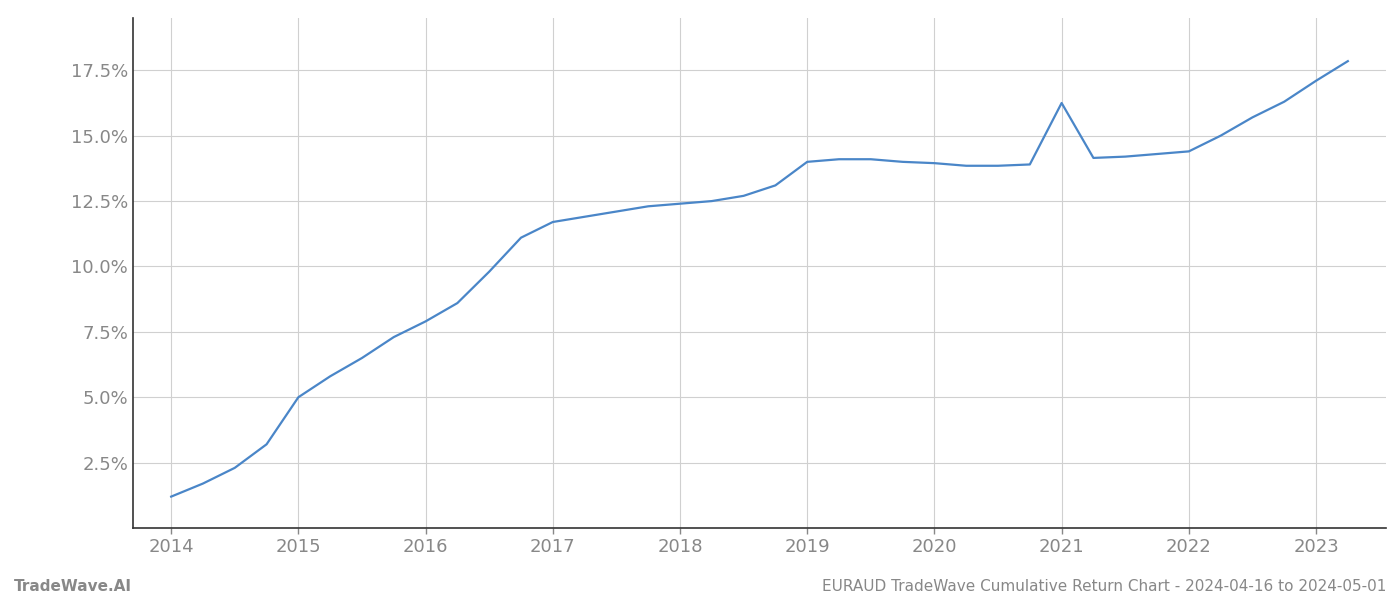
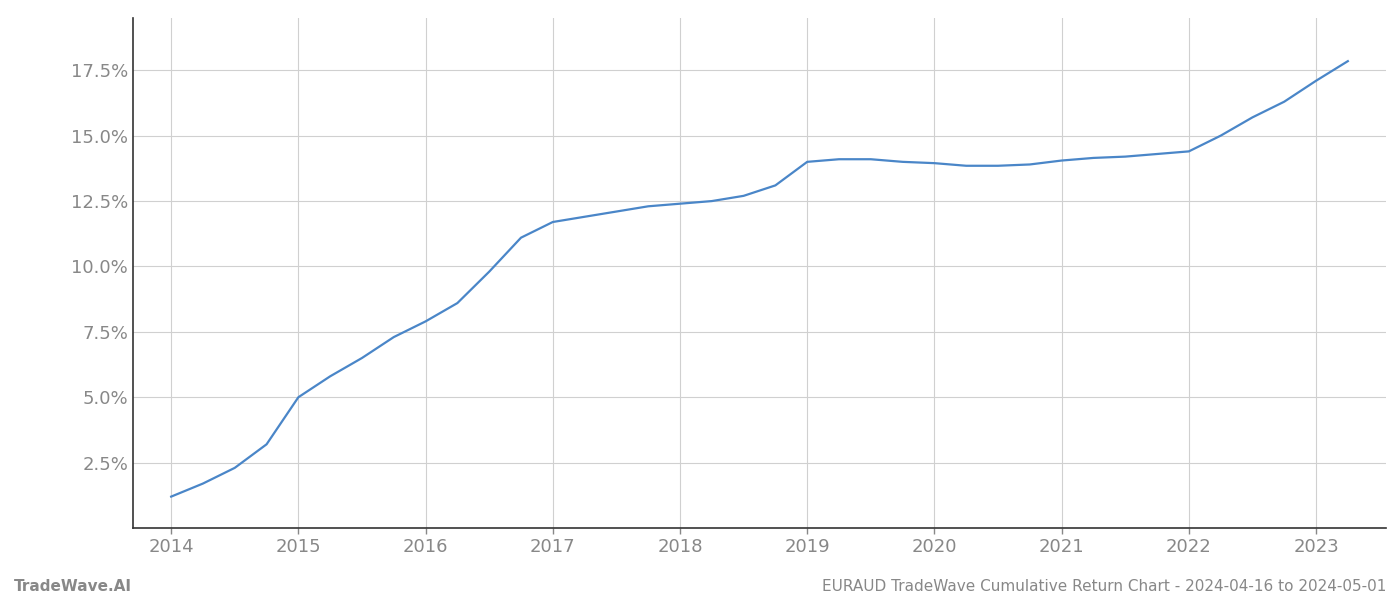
2021: 16.25% -> 14.05%
